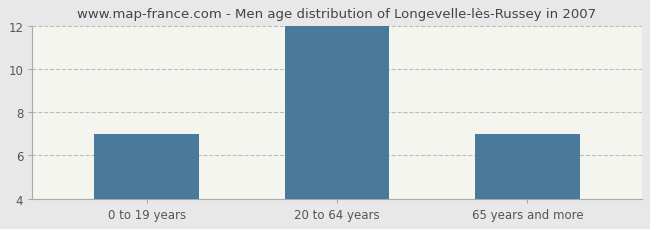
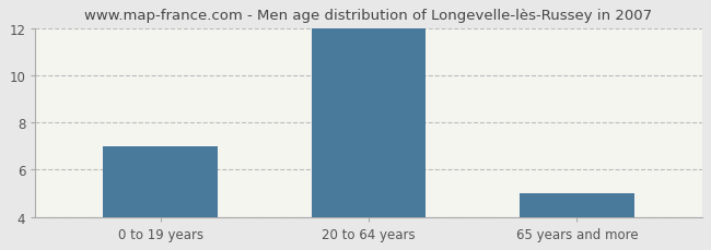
65 years and more: 7 -> 5
